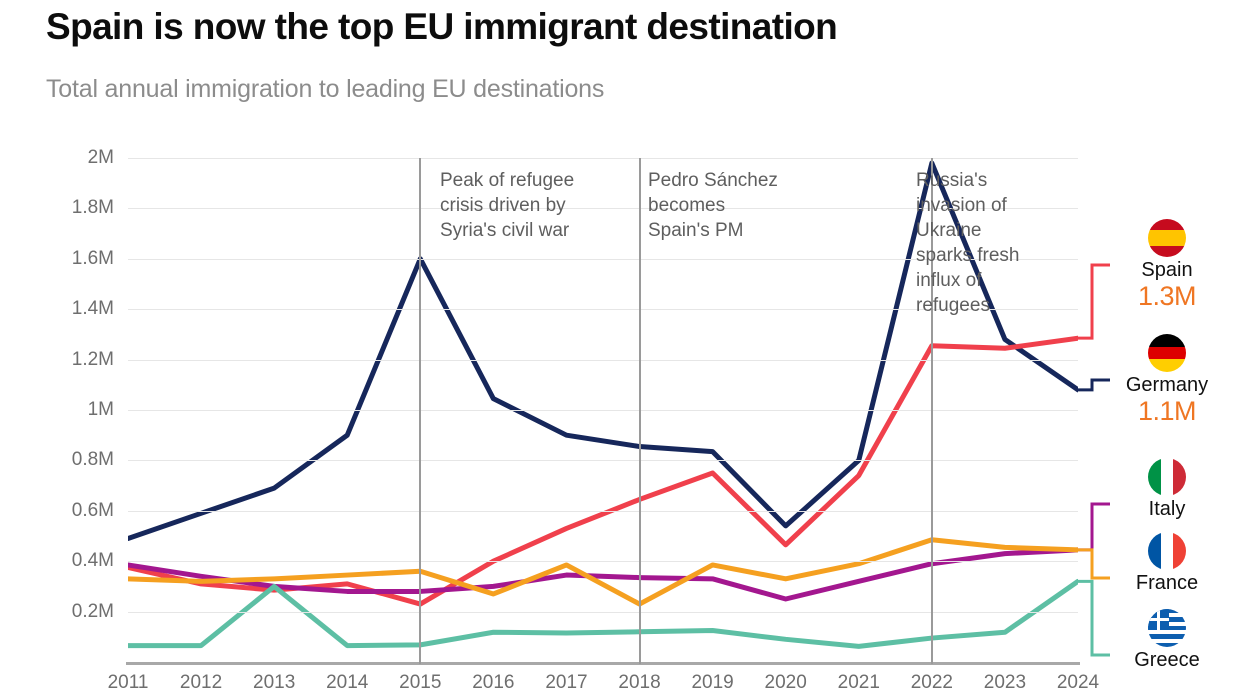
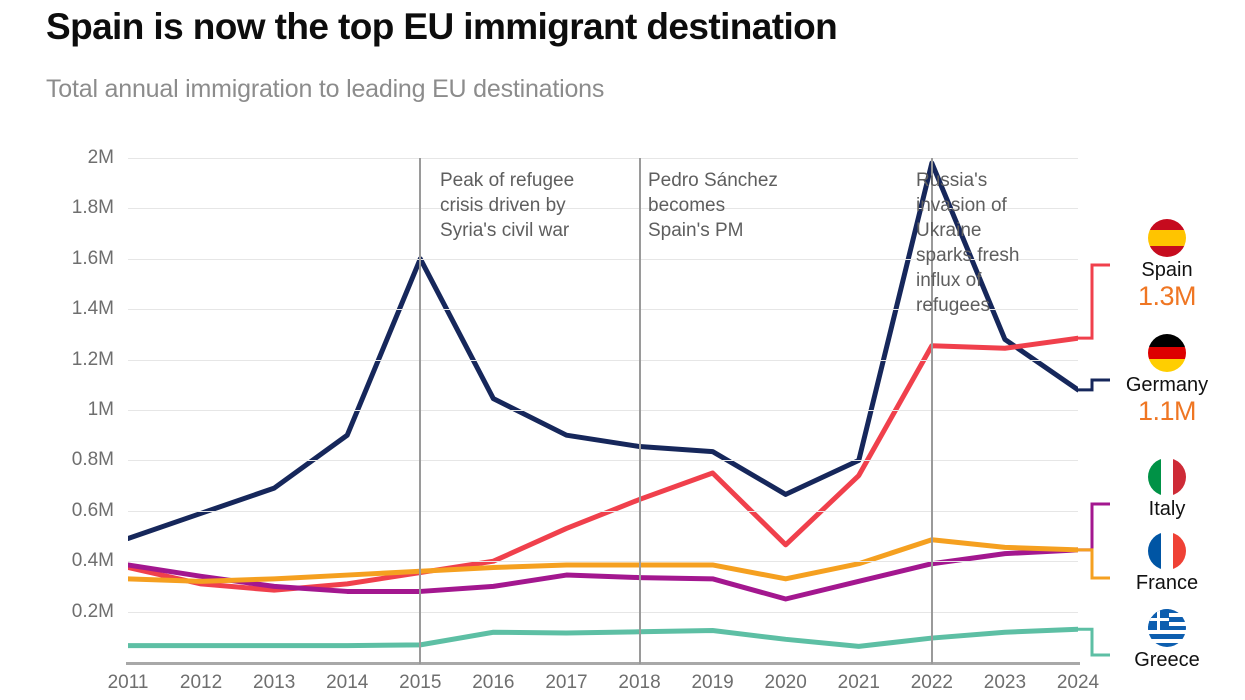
Greece/2013: 0.30M -> 0.06M
Spain/2015: 0.23M -> 0.36M
France/2016: 0.27M -> 0.38M
France/2018: 0.23M -> 0.38M
Germany/2020: 0.54M -> 0.66M
Greece/2024: 0.32M -> 0.13M
